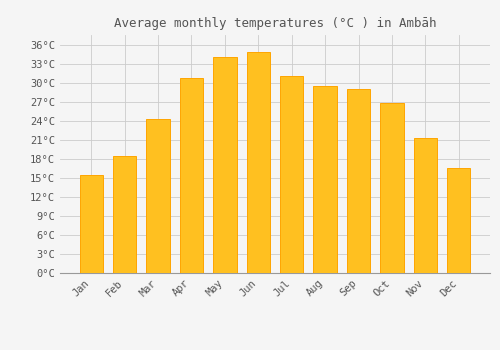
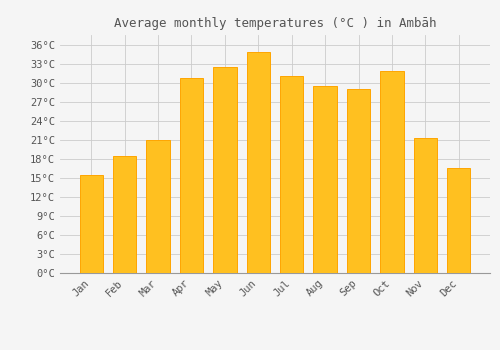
Mar: 24.3°C -> 21.0°C
May: 34.0°C -> 32.4°C
Oct: 26.8°C -> 31.8°C
